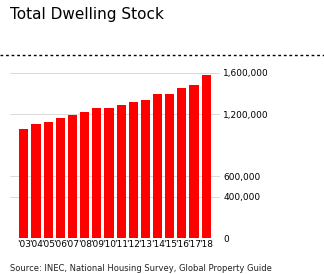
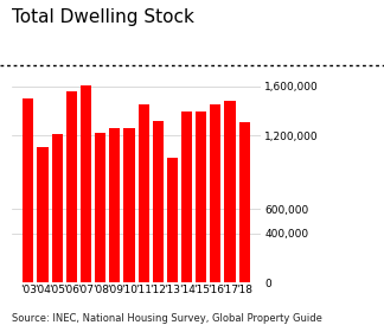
'03: 1,060,000 -> 1,500,000
'05: 1,120,000 -> 1,210,000
'06: 1,160,000 -> 1,560,000
'07: 1,200,000 -> 1,610,000
'11: 1,280,000 -> 1,450,000
'13: 1,340,000 -> 1,020,000
'18: 1,580,000 -> 1,310,000
